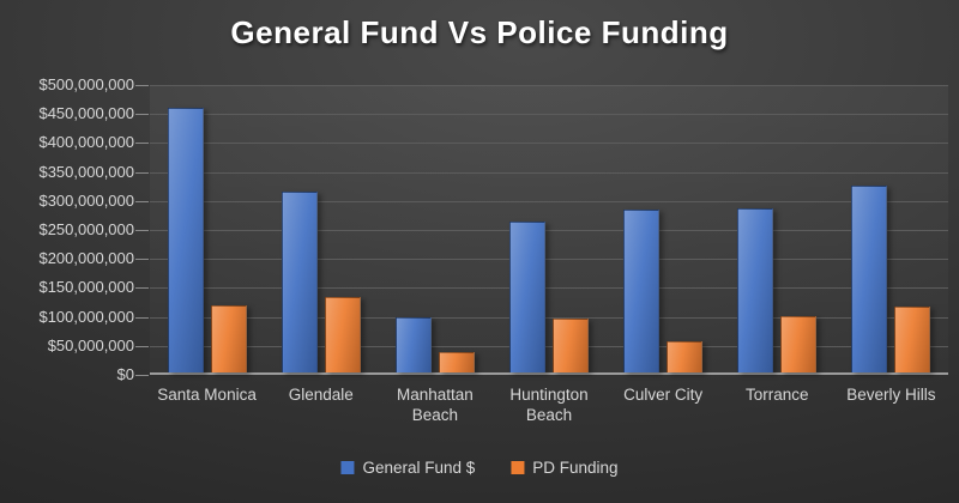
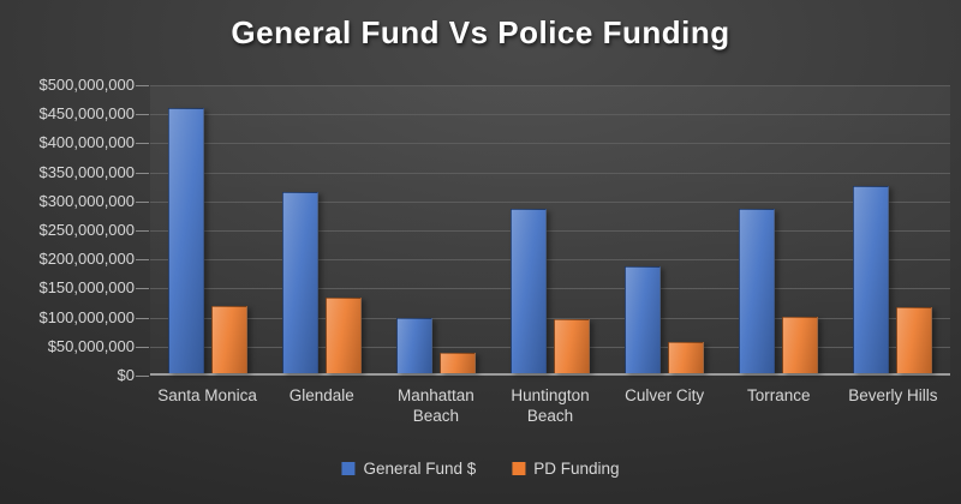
General Fund $/Huntington Beach: $260000000 -> $280000000
General Fund $/Culver City: $280000000 -> $180000000
